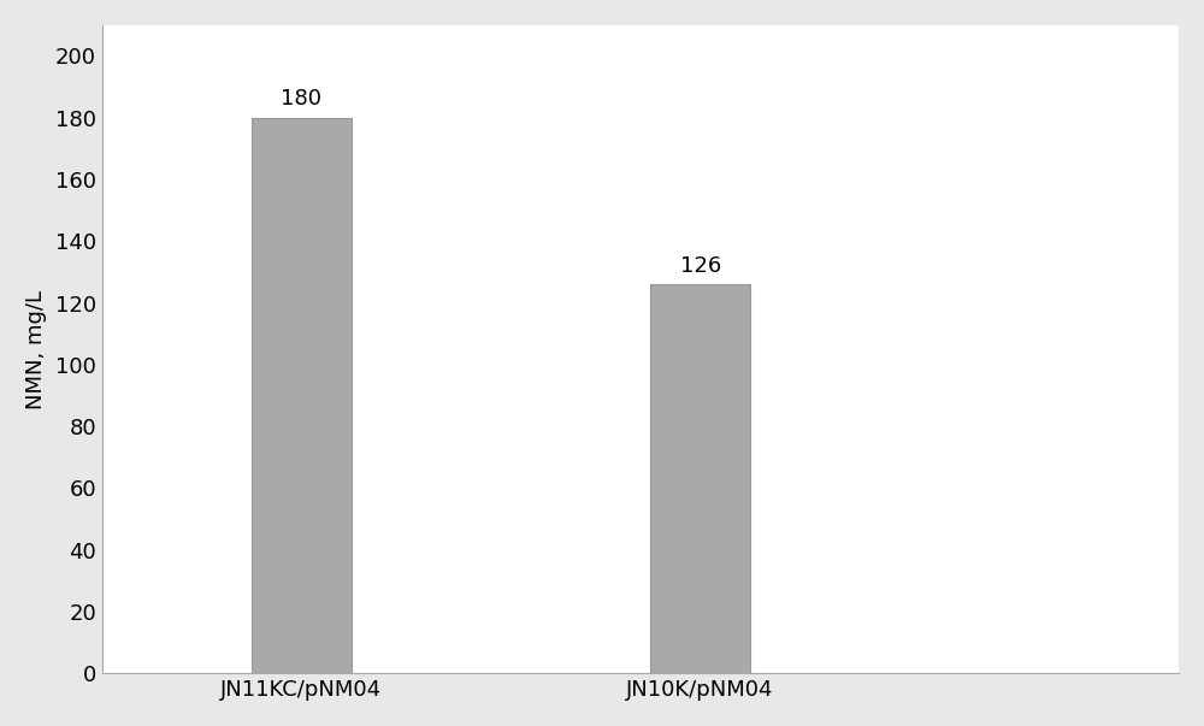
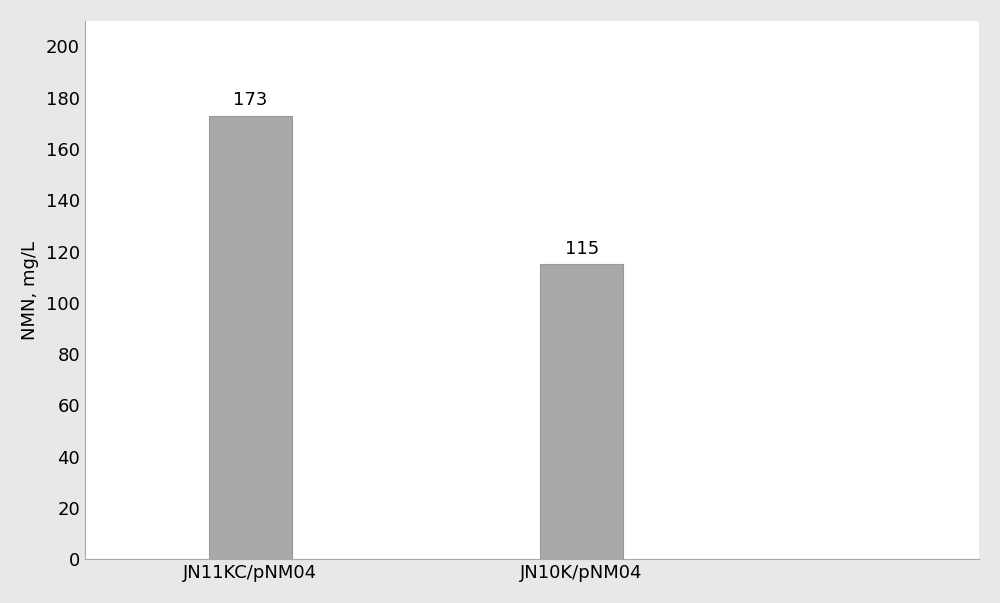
JN11KC/pNM04: 180 -> 173
JN10K/pNM04: 126 -> 115
